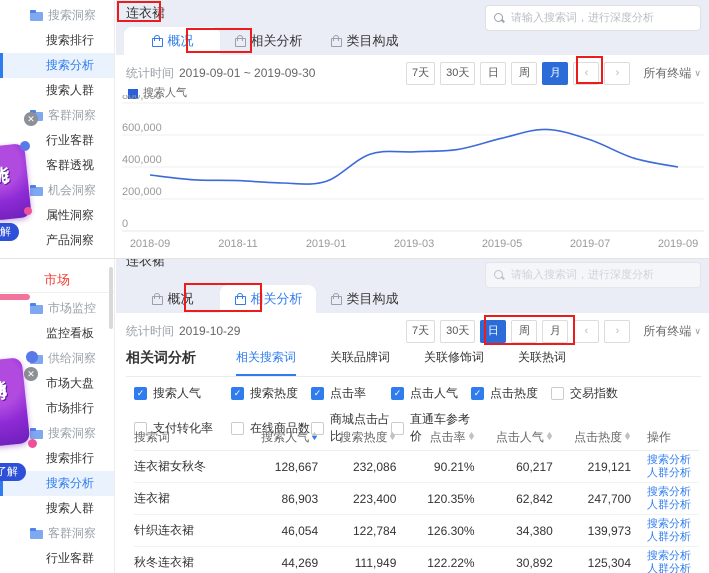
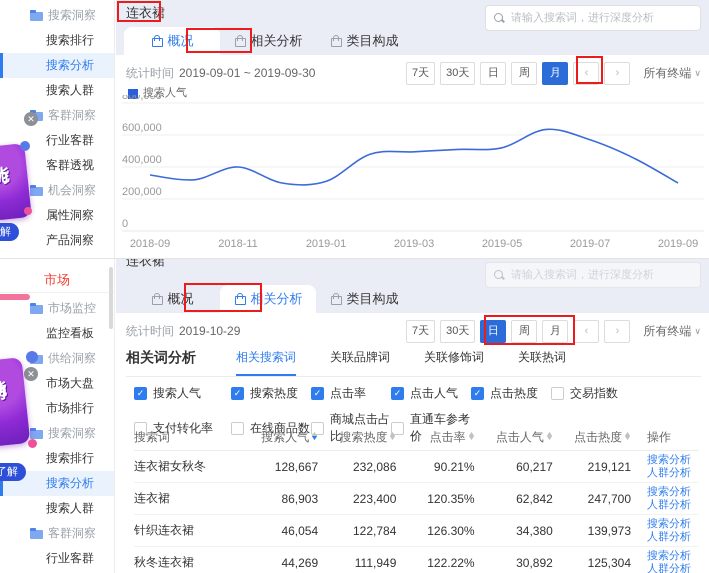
2018-11: 320000 -> 400000
2019-05: 580000 -> 520000
2019-09: 400000 -> 300000
